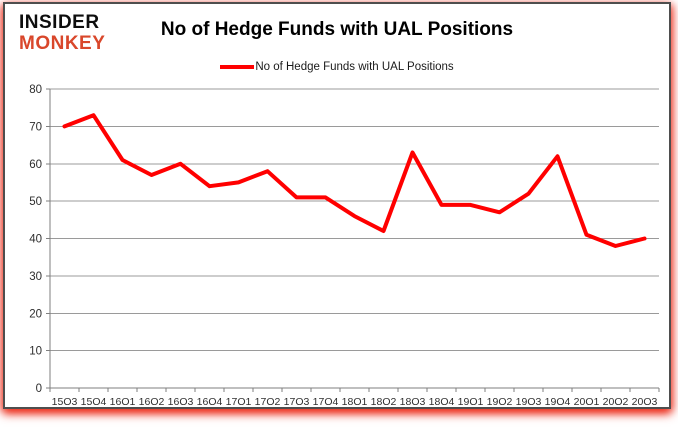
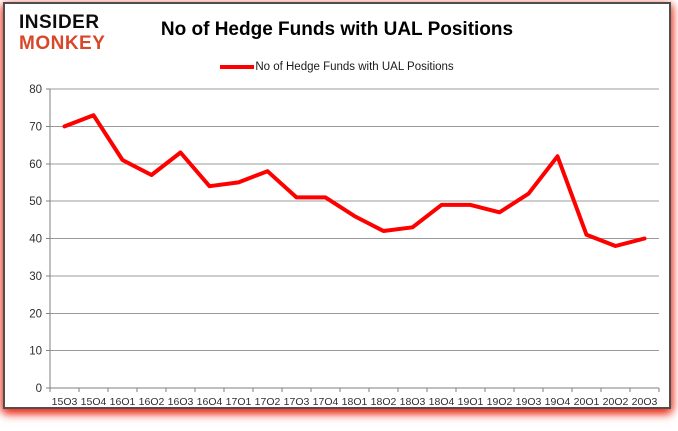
16Q3: 60 -> 63
18Q3: 63 -> 43
